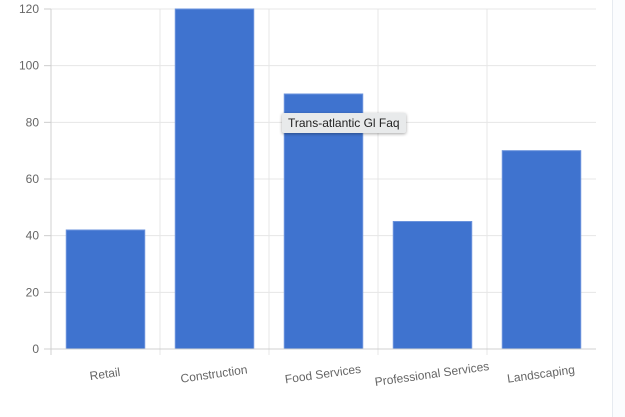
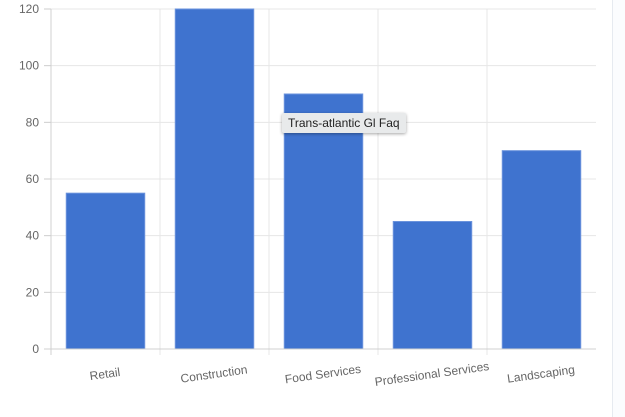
Retail: 42 -> 55
